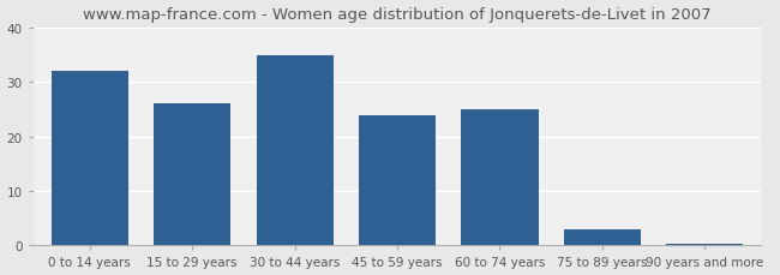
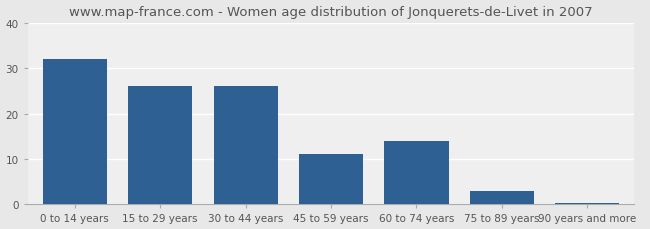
30 to 44 years: 35.0 -> 26.0
45 to 59 years: 24.0 -> 11.0
60 to 74 years: 25.0 -> 14.0
